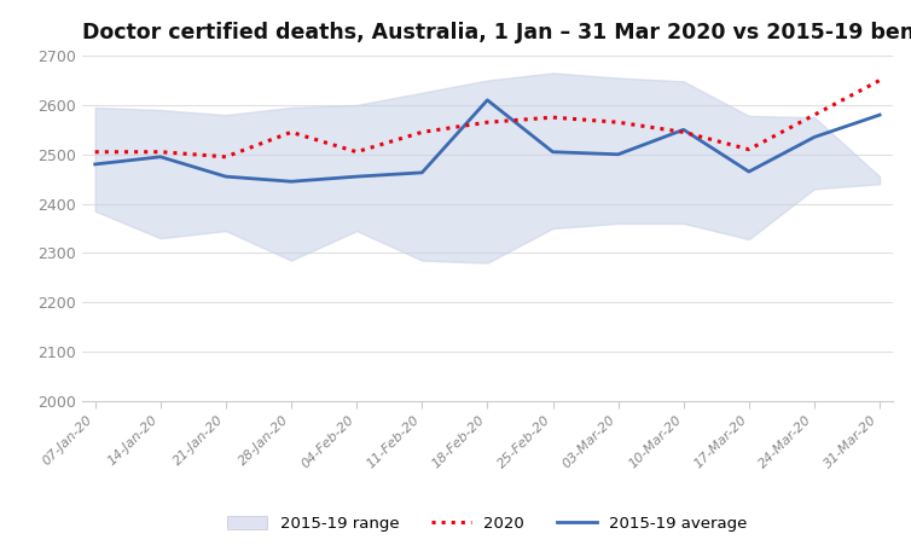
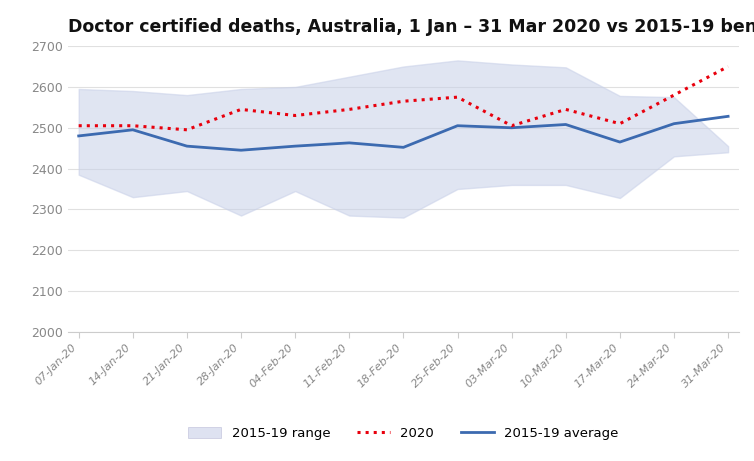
2020/04-Feb-20: 2505 -> 2530
2015-19 average/18-Feb-20: 2610 -> 2452
2020/03-Mar-20: 2565 -> 2505
2015-19 average/10-Mar-20: 2550 -> 2508
2015-19 average/24-Mar-20: 2535 -> 2510
2015-19 average/31-Mar-20: 2580 -> 2528
